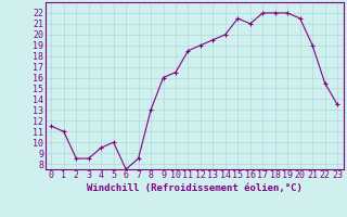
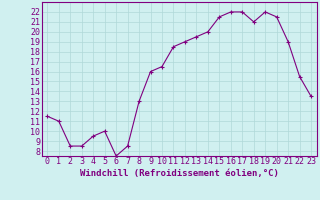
16: 21.0 -> 22.0
18: 22.0 -> 21.0
